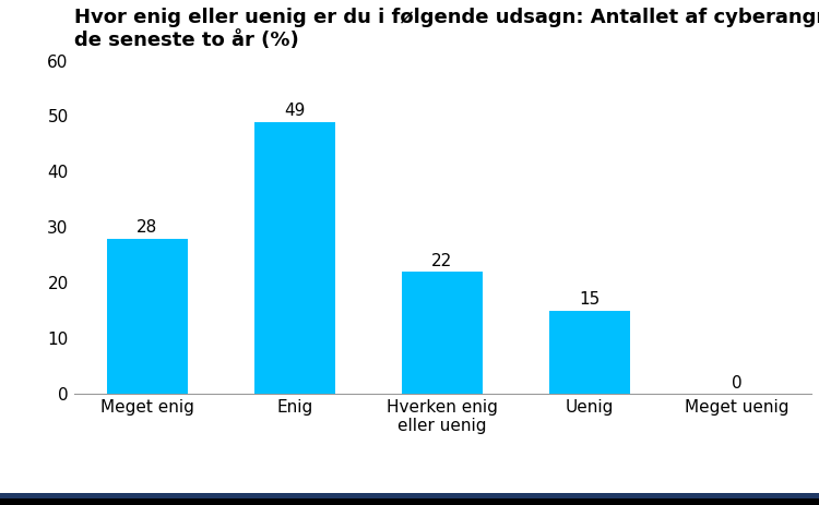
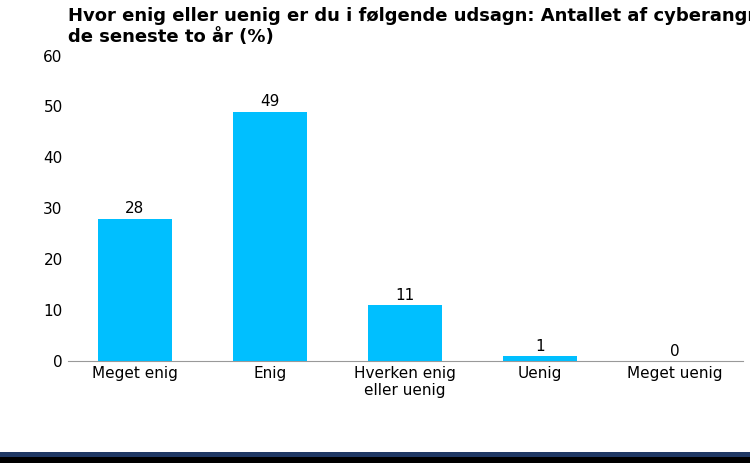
Hverken enig eller uenig: 22 -> 11
Uenig: 15 -> 1
